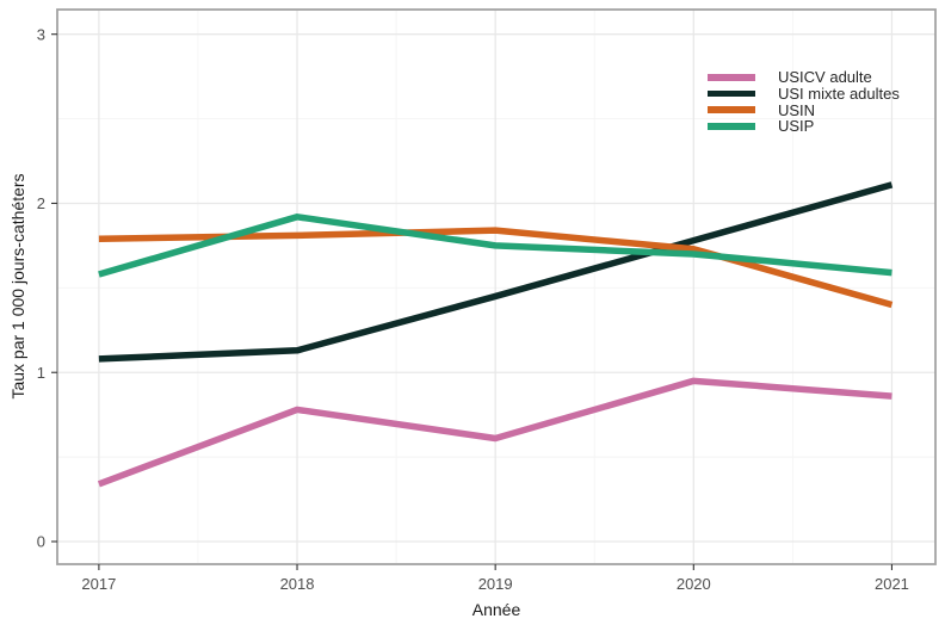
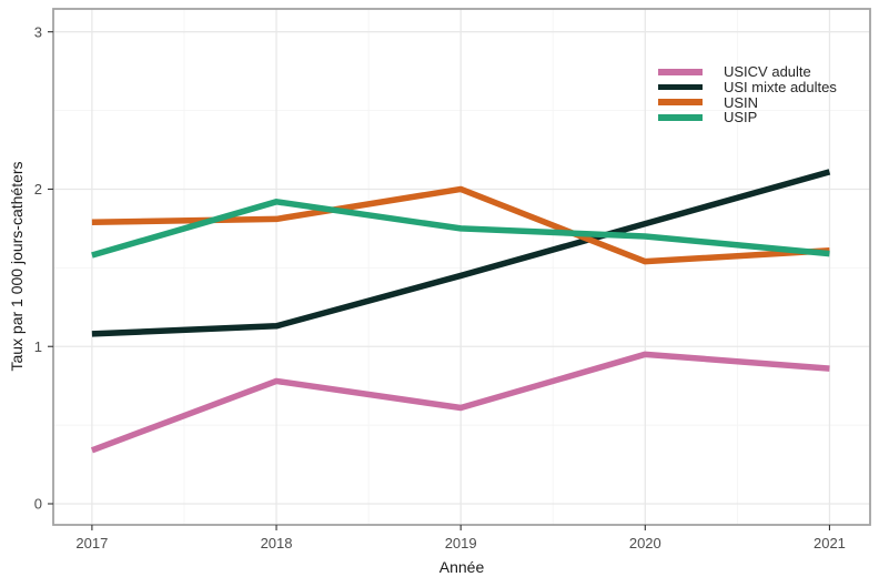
USIN/2019: 1.84 -> 2.00
USIN/2020: 1.73 -> 1.54
USIN/2021: 1.40 -> 1.61
